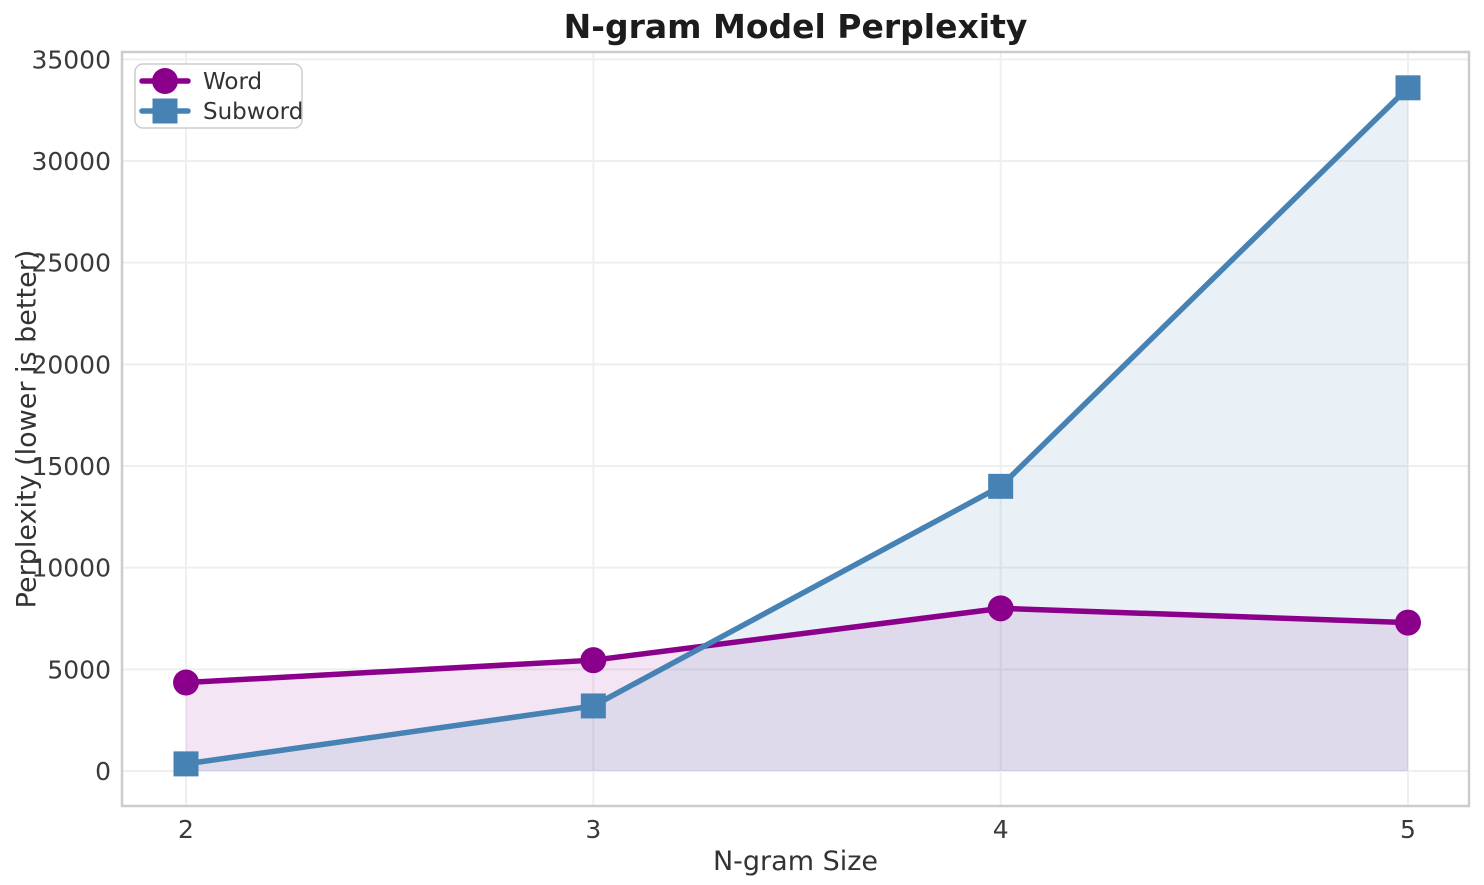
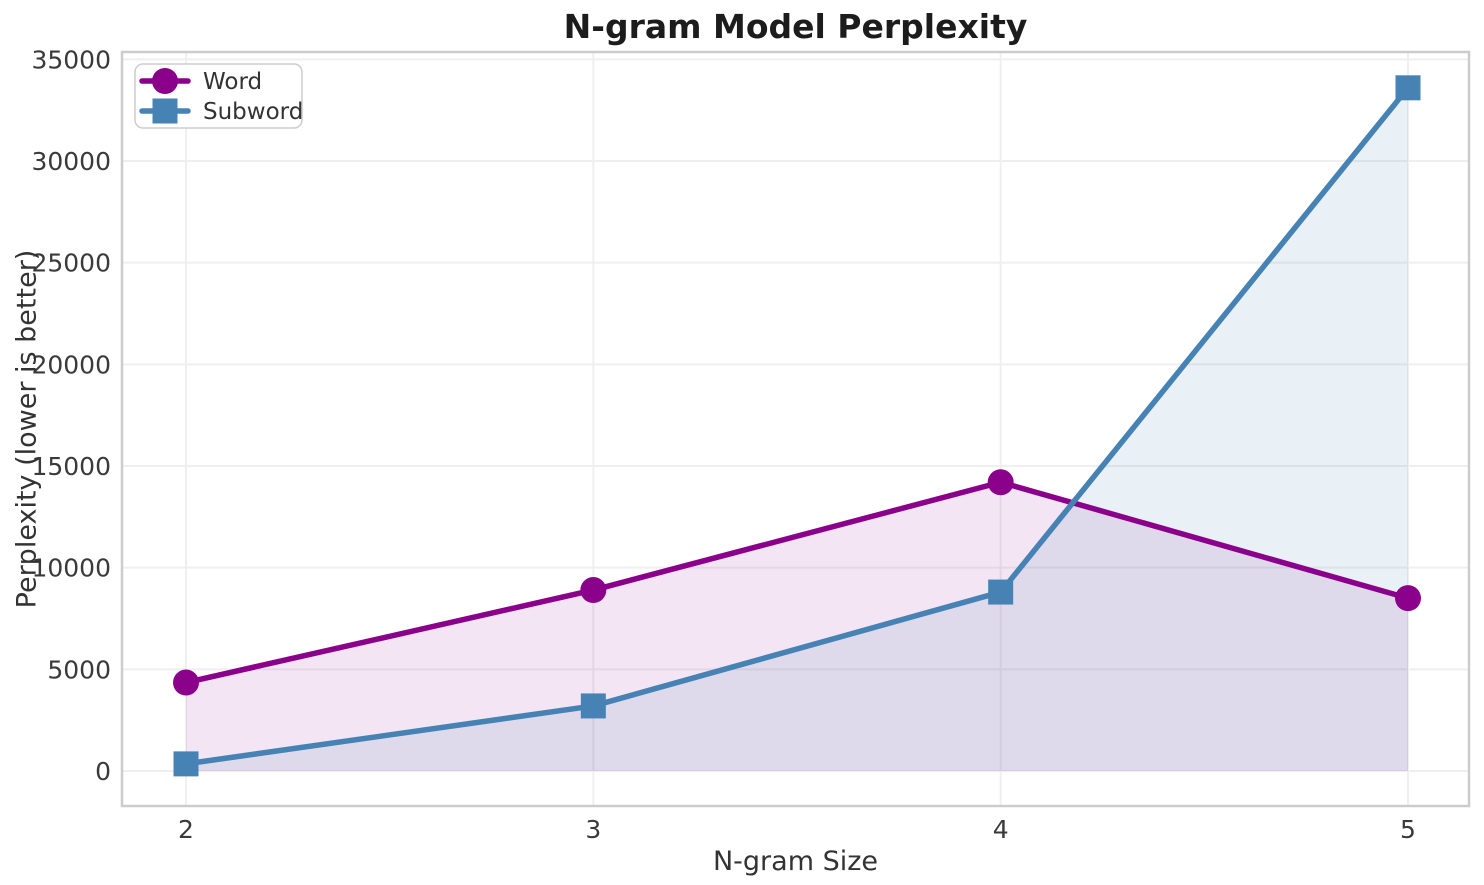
Word/3: 5400 -> 8900
Word/4: 8000 -> 14200
Subword/4: 14000 -> 8800
Word/5: 7300 -> 8500
